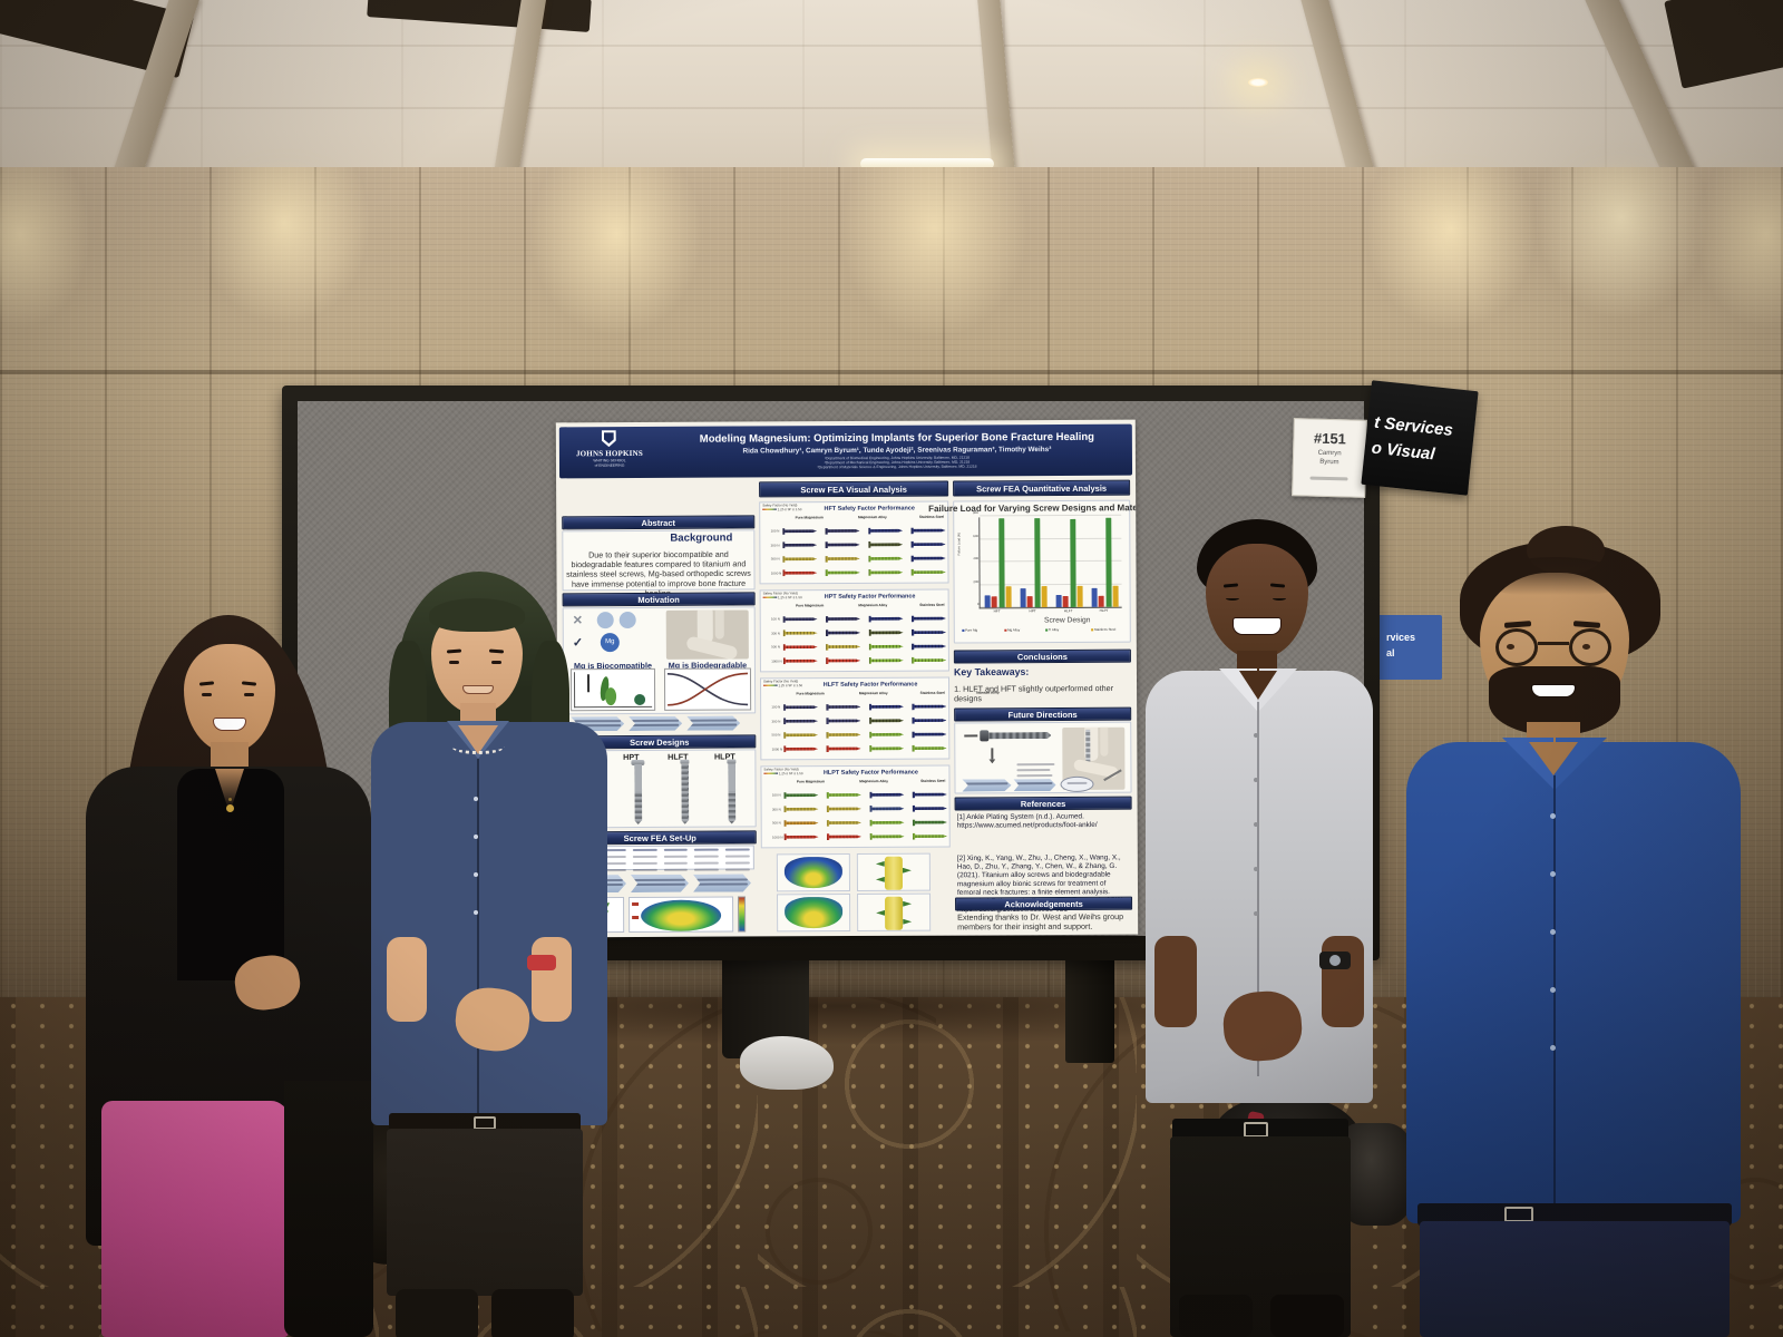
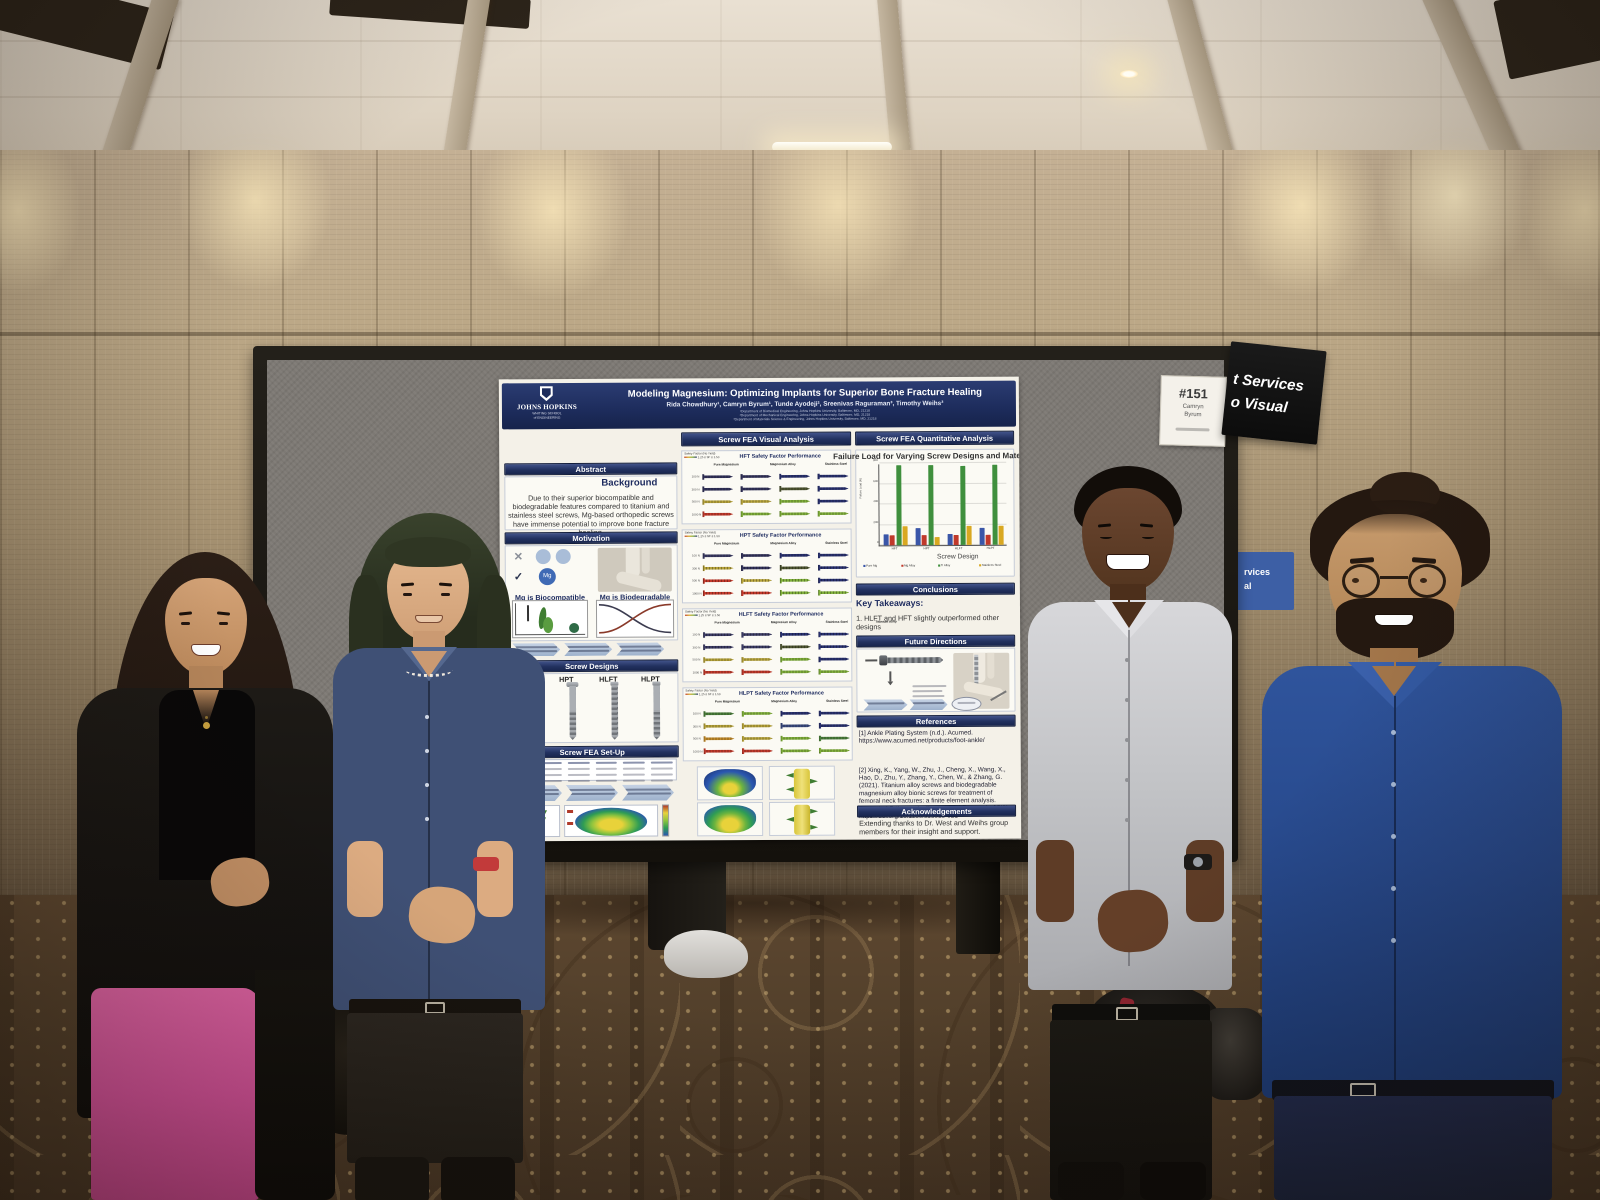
Stainless Steel/HPT: 180 -> 80
